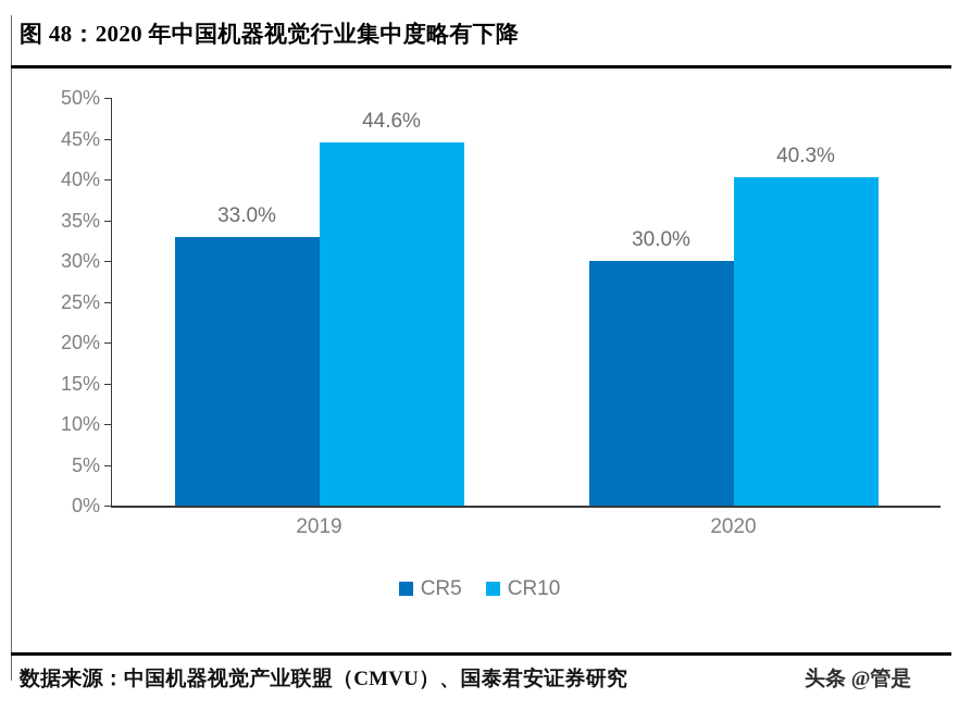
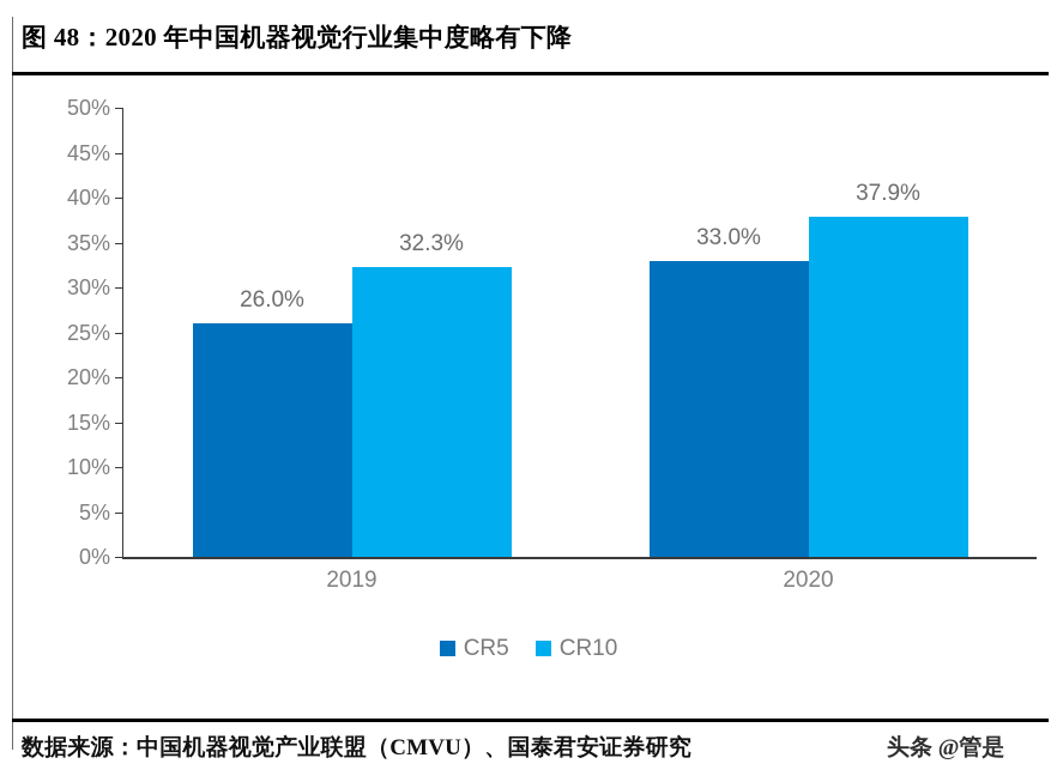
CR5/2019: 33.0% -> 26.0%
CR10/2019: 44.6% -> 32.3%
CR5/2020: 30.0% -> 33.0%
CR10/2020: 40.3% -> 37.9%
